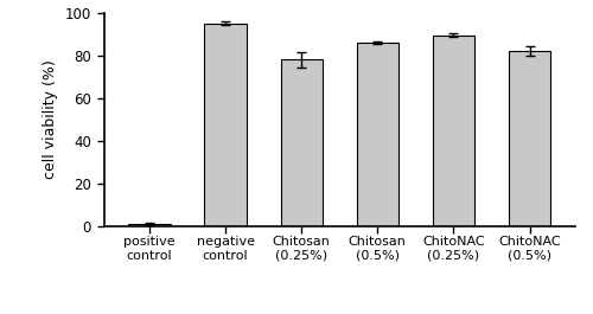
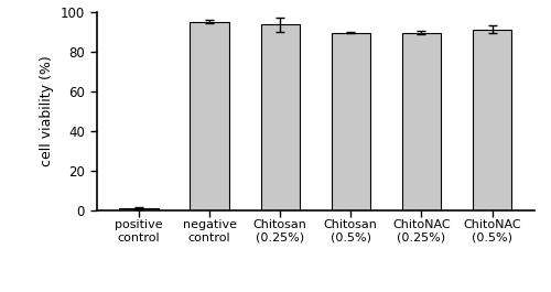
Chitosan (0.25%): 78 -> 94
Chitosan (0.5%): 86 -> 90
ChitoNAC (0.5%): 82 -> 91
